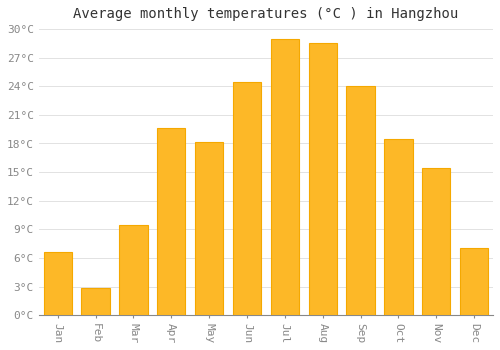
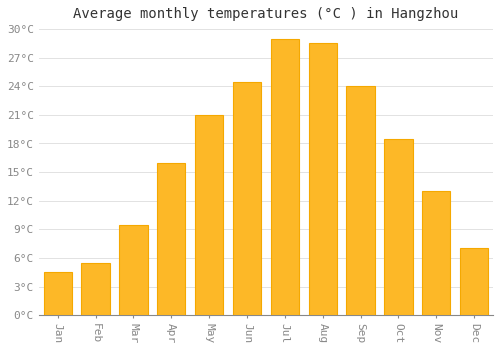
Jan: 6.6°C -> 4.5°C
Feb: 2.8°C -> 5.5°C
Apr: 19.6°C -> 16.0°C
May: 18.2°C -> 21.0°C
Nov: 15.4°C -> 13.0°C
